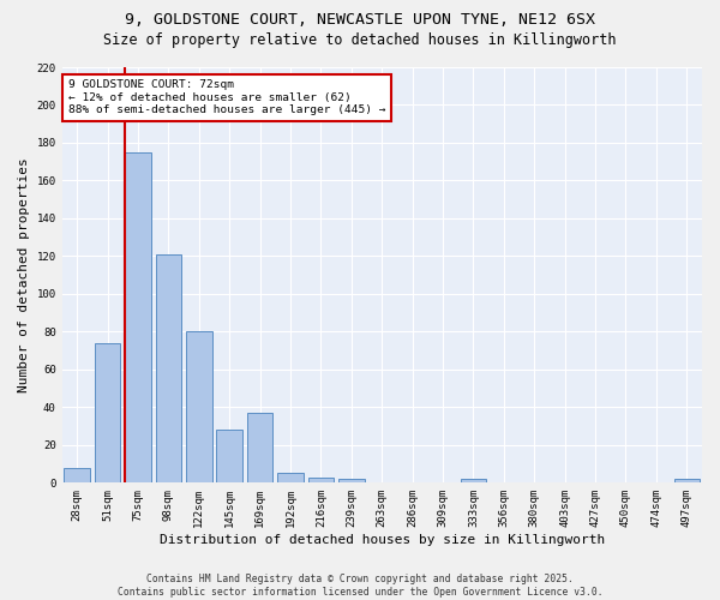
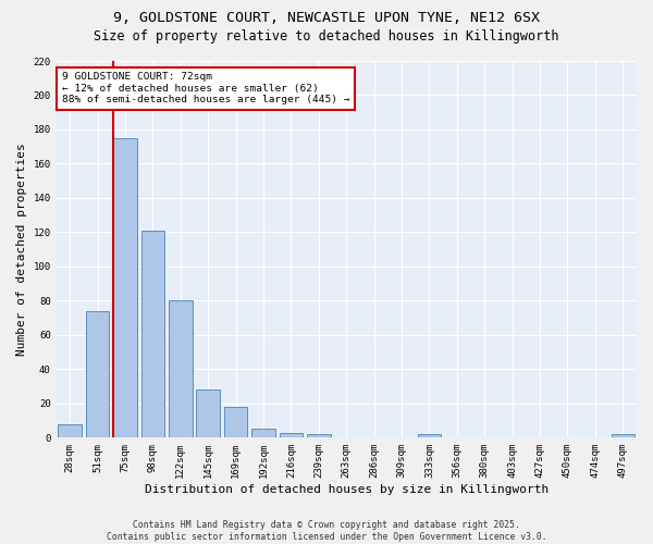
169sqm: 37 -> 18
